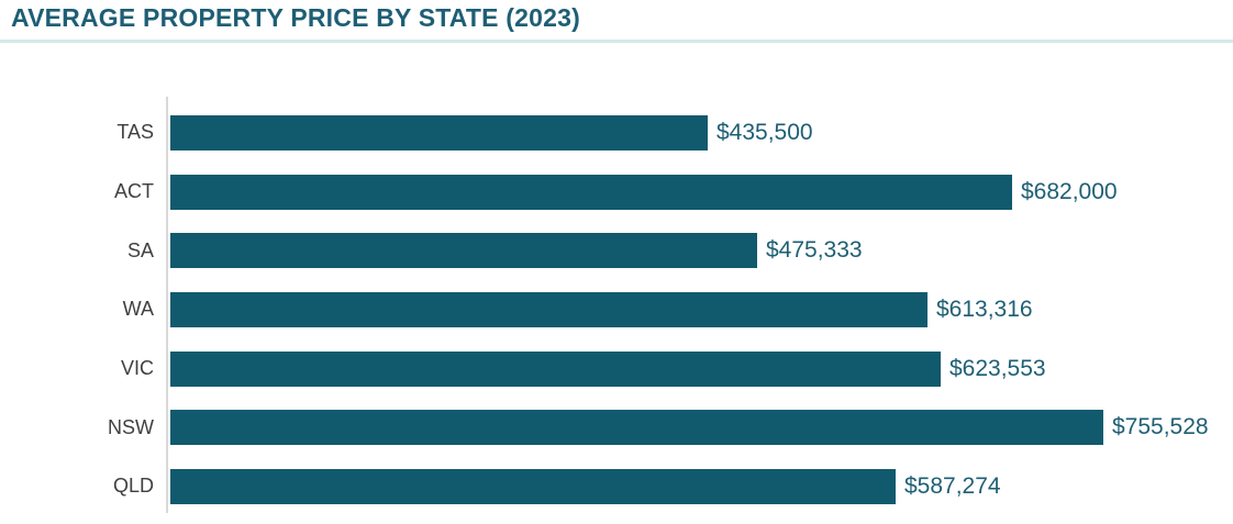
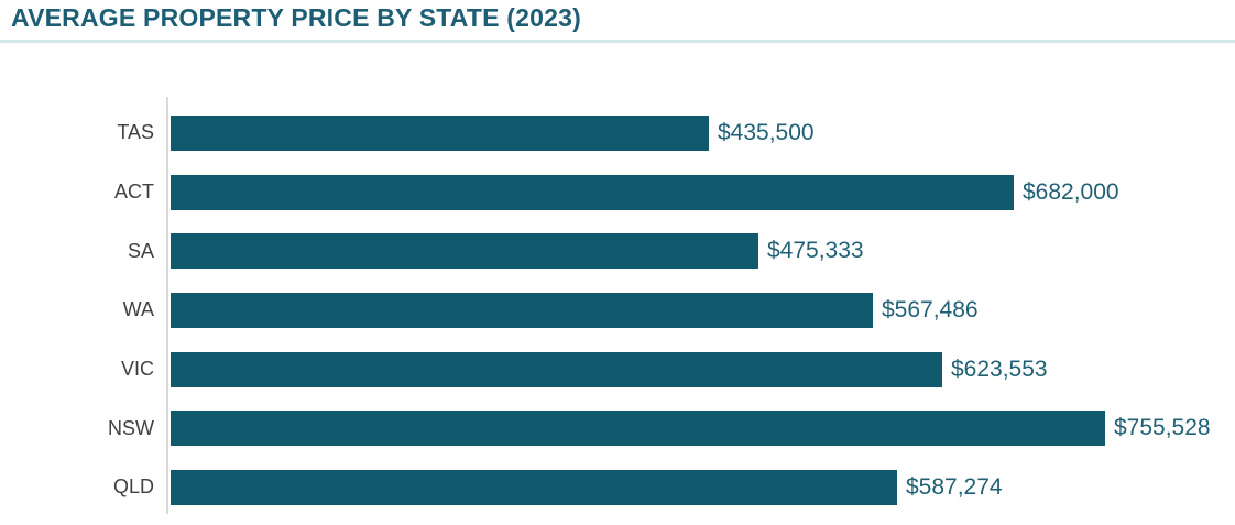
WA: $613,316 -> $567,486
